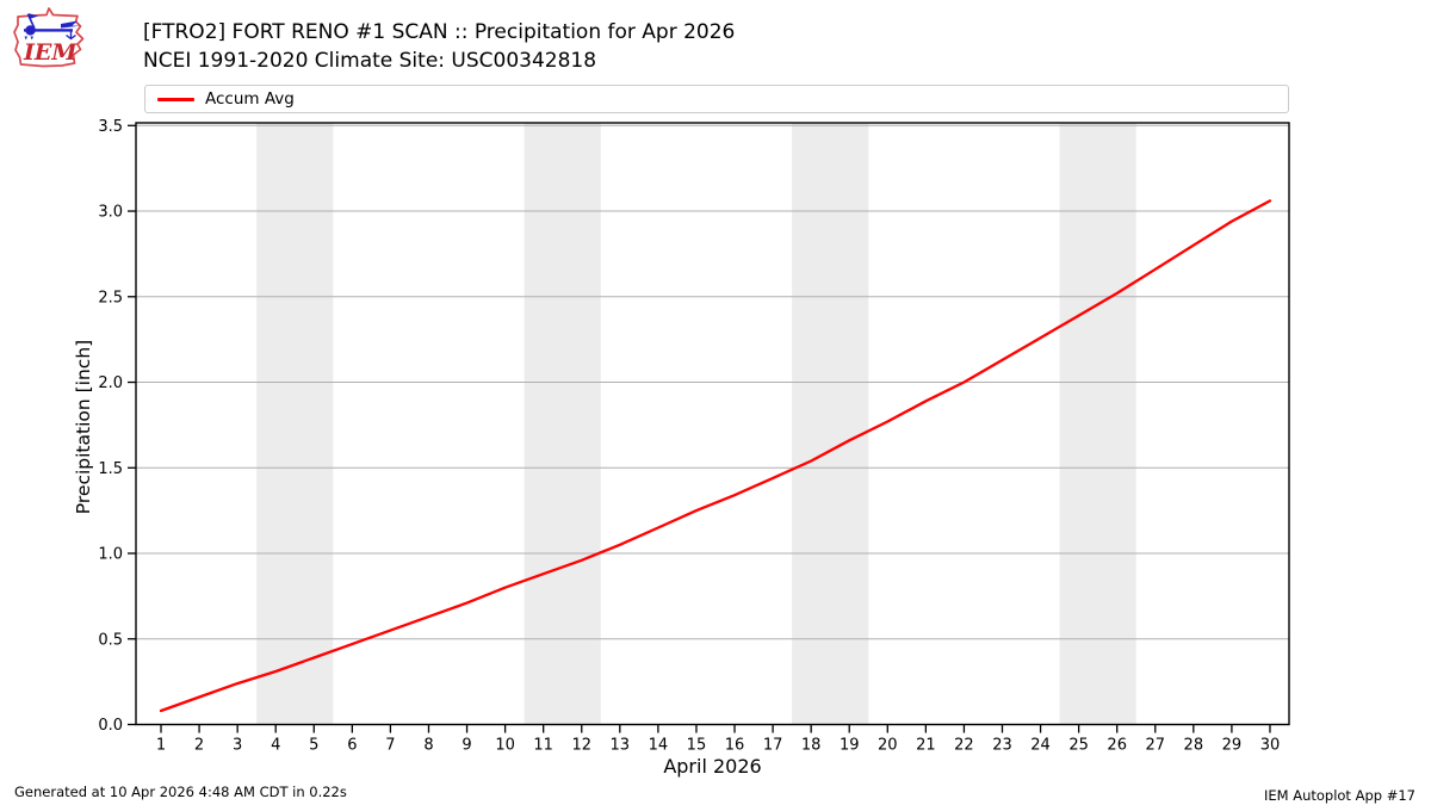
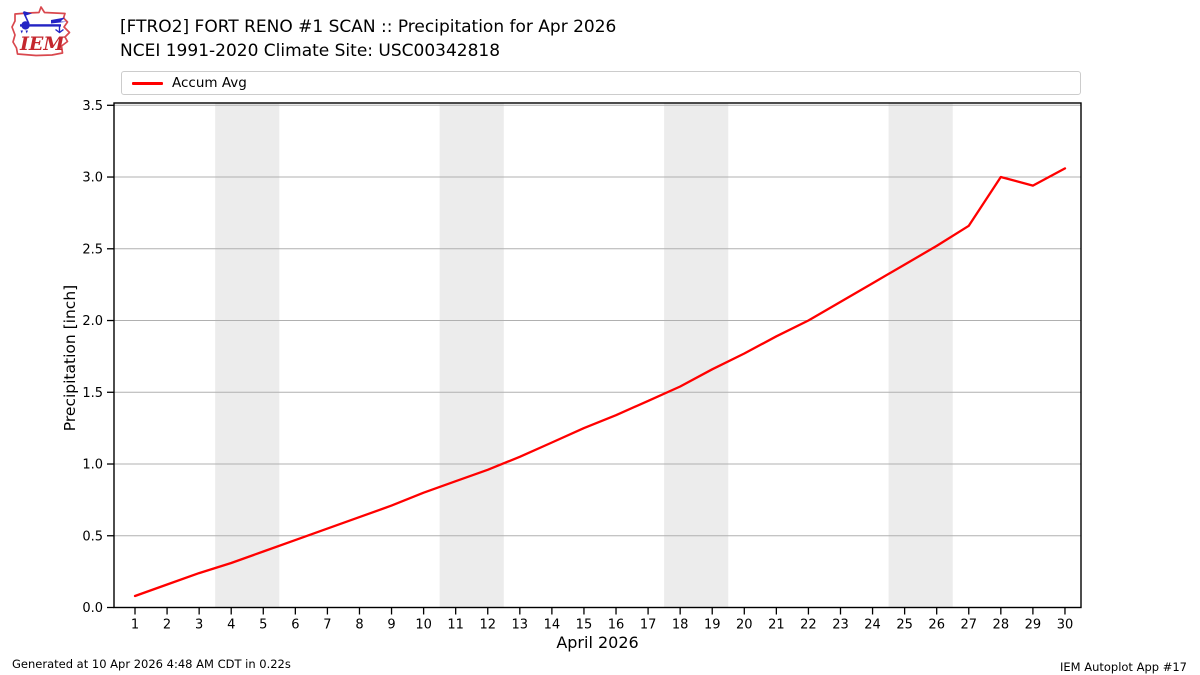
28: 2.80 -> 3.00
